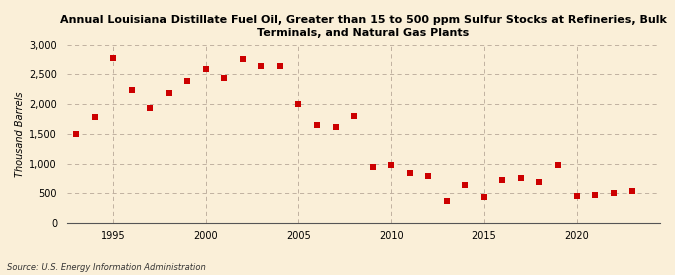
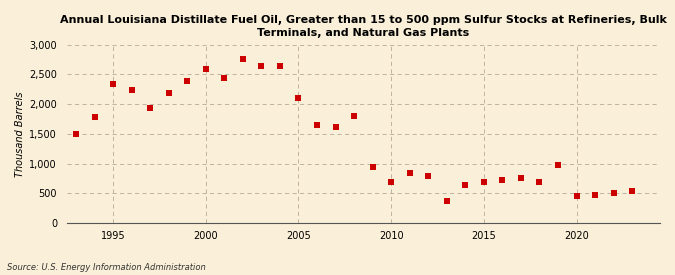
1995: 2,780 -> 2,340
2005: 2,000 -> 2,110
2010: 980 -> 680
2015: 440 -> 680
